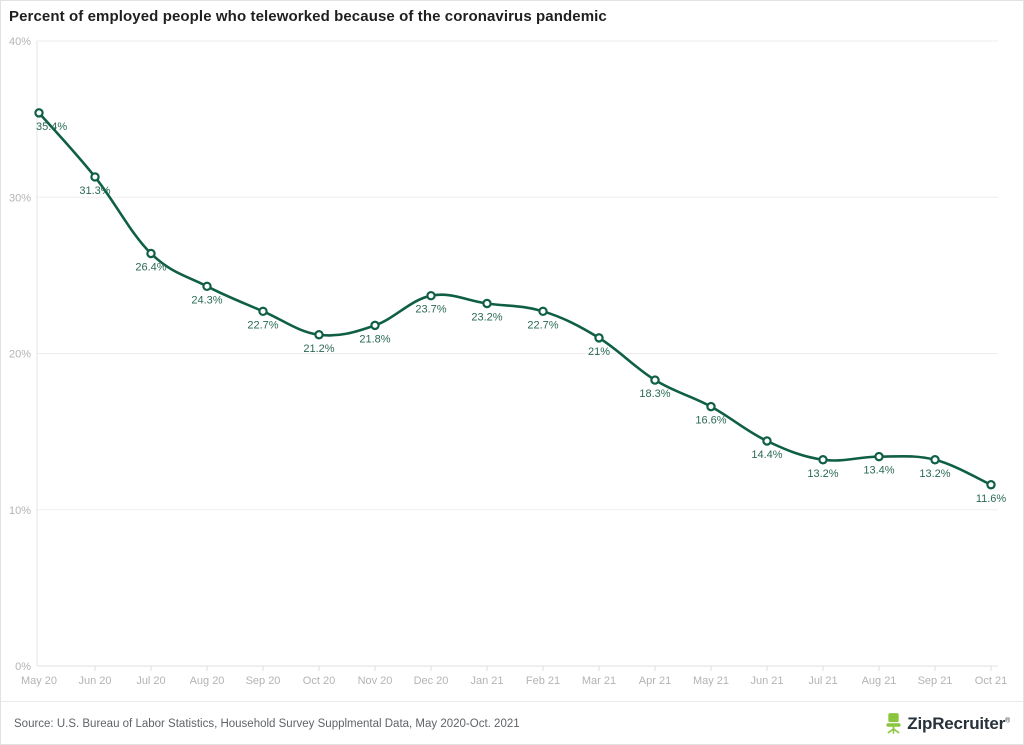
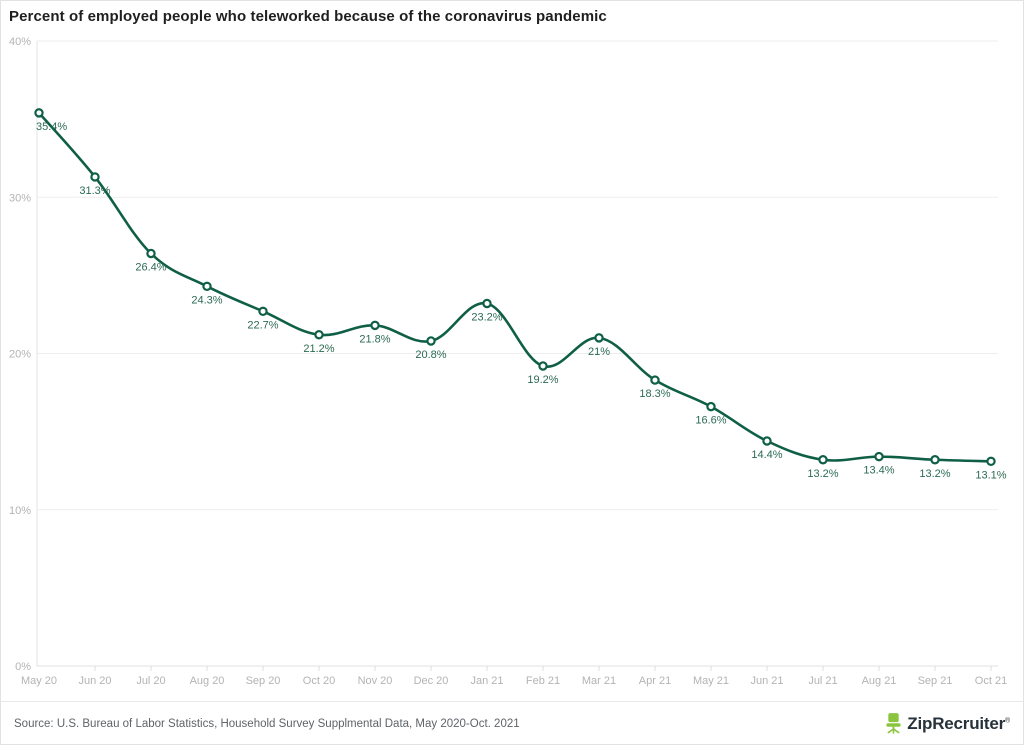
Dec 20: 23.7% -> 20.8%
Feb 21: 22.7% -> 19.2%
Oct 21: 11.6% -> 13.1%
